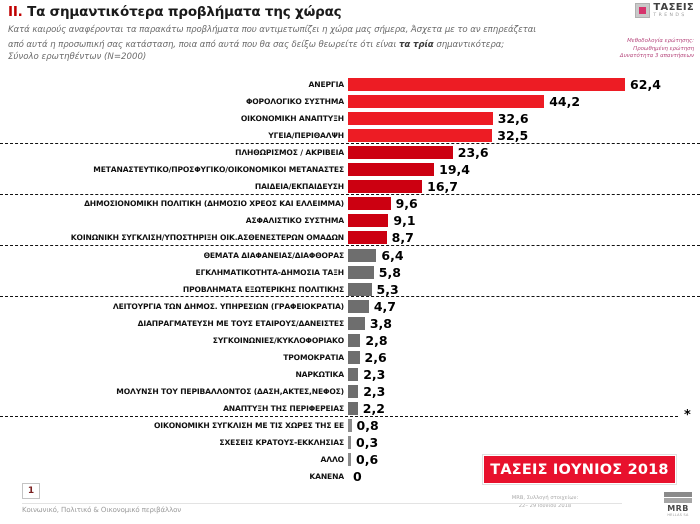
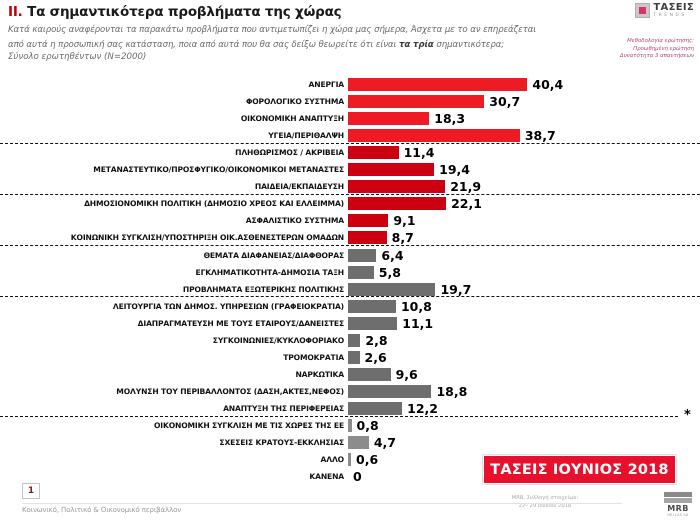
ΑΝΕΡΓΙΑ: 62,4 -> 40,4
ΦΟΡΟΛΟΓΙΚΟ ΣΥΣΤΗΜΑ: 44,2 -> 30,7
ΟΙΚΟΝΟΜΙΚΗ ΑΝΑΠΤΥΞΗ: 32,6 -> 18,3
ΥΓΕΙΑ/ΠΕΡΙΘΑΛΨΗ: 32,5 -> 38,7
ΠΛΗΘΩΡΙΣΜΟΣ / ΑΚΡΙΒΕΙΑ: 23,6 -> 11,4
ΠΑΙΔΕΙΑ/ΕΚΠΑΙΔΕΥΣΗ: 16,7 -> 21,9
ΔΗΜΟΣΙΟΝΟΜΙΚΗ ΠΟΛΙΤΙΚΗ (ΔΗΜΟΣΙΟ ΧΡΕΟΣ ΚΑΙ ΕΛΛΕΙΜΜΑ): 9,6 -> 22,1
ΠΡΟΒΛΗΜΑΤΑ ΕΞΩΤΕΡΙΚΗΣ ΠΟΛΙΤΙΚΗΣ: 5,3 -> 19,7
ΛΕΙΤΟΥΡΓΙΑ ΤΩΝ ΔΗΜΟΣ. ΥΠΗΡΕΣΙΩΝ (ΓΡΑΦΕΙΟΚΡΑΤΙΑ): 4,7 -> 10,8
ΔΙΑΠΡΑΓΜΑΤΕΥΣΗ ΜΕ ΤΟΥΣ ΕΤΑΙΡΟΥΣ/ΔΑΝΕΙΣΤΕΣ: 3,8 -> 11,1
ΝΑΡΚΩΤΙΚΑ: 2,3 -> 9,6
ΜΟΛΥΝΣΗ ΤΟΥ ΠΕΡΙΒΑΛΛΟΝΤΟΣ (ΔΑΣΗ,ΑΚΤΕΣ,ΝΕΦΟΣ): 2,3 -> 18,8
ΑΝΑΠΤΥΞΗ ΤΗΣ ΠΕΡΙΦΕΡΕΙΑΣ: 2,2 -> 12,2
ΣΧΕΣΕΙΣ ΚΡΑΤΟΥΣ-ΕΚΚΛΗΣΙΑΣ: 0,3 -> 4,7
